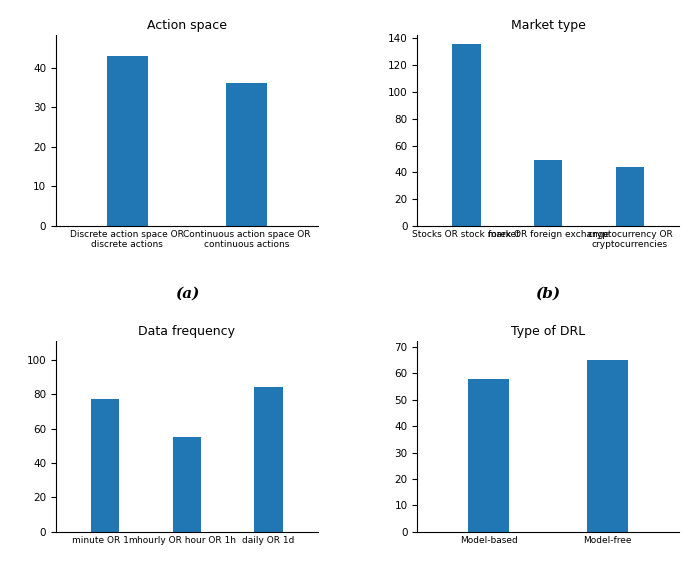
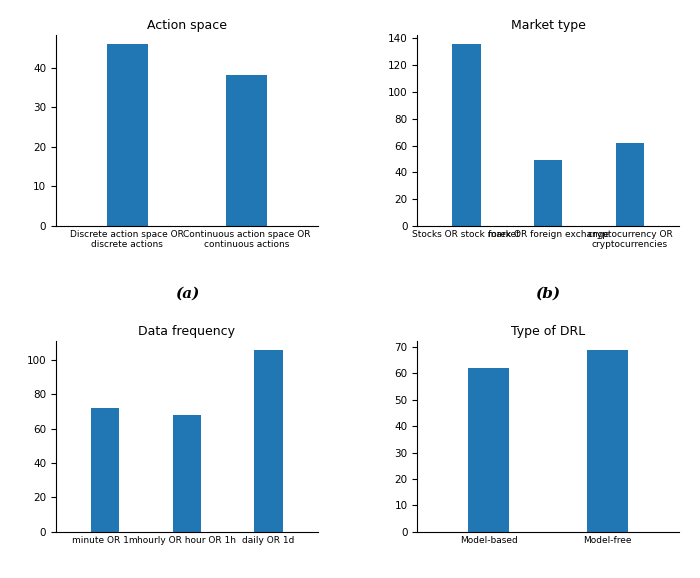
Action space/Discrete action space OR discrete actions: 43 -> 46
Action space/Continuous action space OR continuous actions: 36 -> 38
Market type/cryptocurrency OR cryptocurrencies: 44 -> 62
Data frequency/minute OR 1m: 77 -> 72
Data frequency/hourly OR hour OR 1h: 55 -> 68
Data frequency/daily OR 1d: 84 -> 106
Type of DRL/Model-based: 58 -> 62
Type of DRL/Model-free: 65 -> 69
